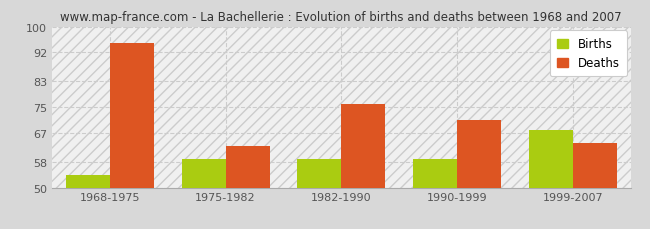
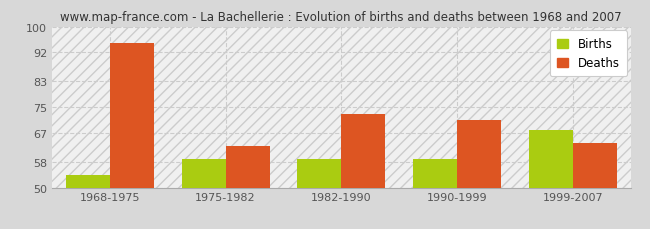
Deaths/1982-1990: 76 -> 73
